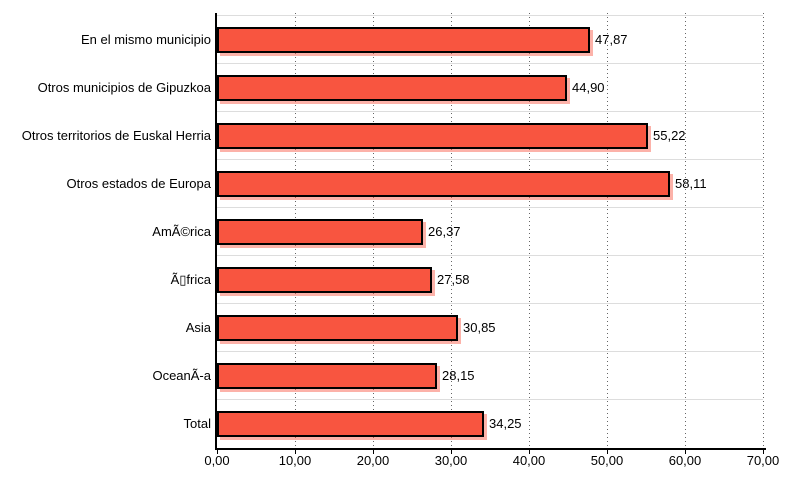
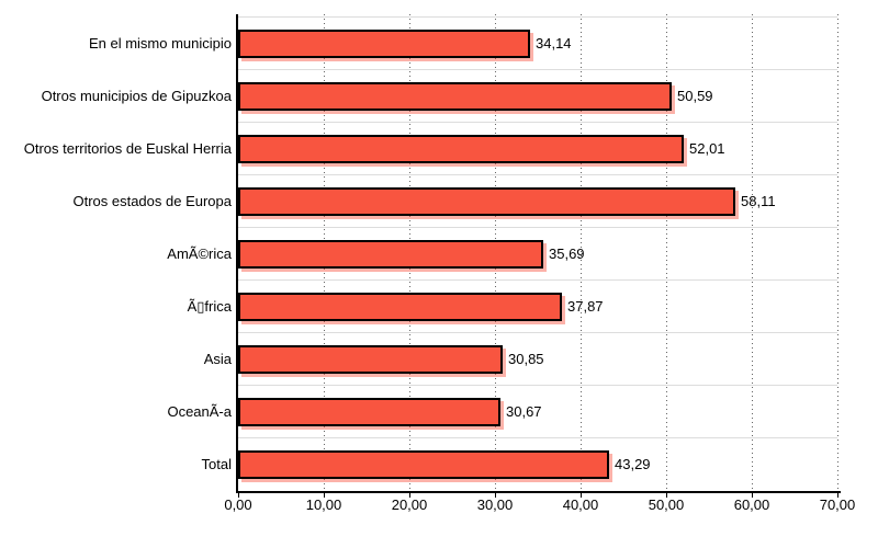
En el mismo municipio: 47,87 -> 34,14
Otros municipios de Gipuzkoa: 44,90 -> 50,59
Otros territorios de Euskal Herria: 55,22 -> 52,01
AmÃ©rica: 26,37 -> 35,69
Ã▯frica: 27,58 -> 37,87
OceanÃ-a: 28,15 -> 30,67
Total: 34,25 -> 43,29
